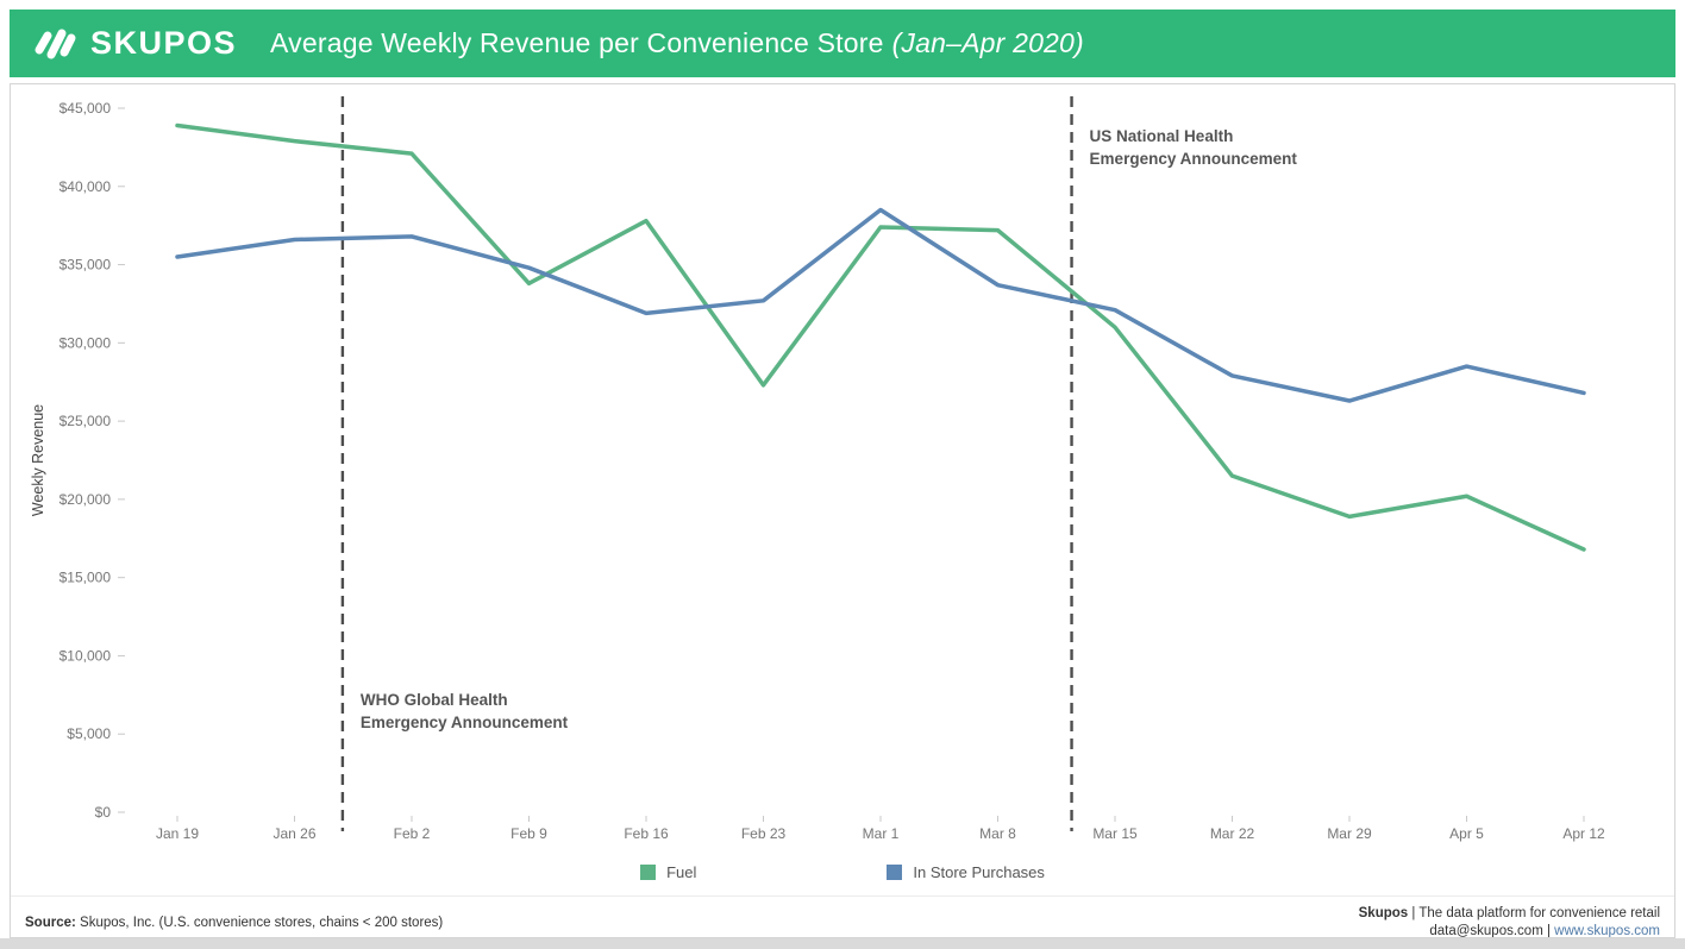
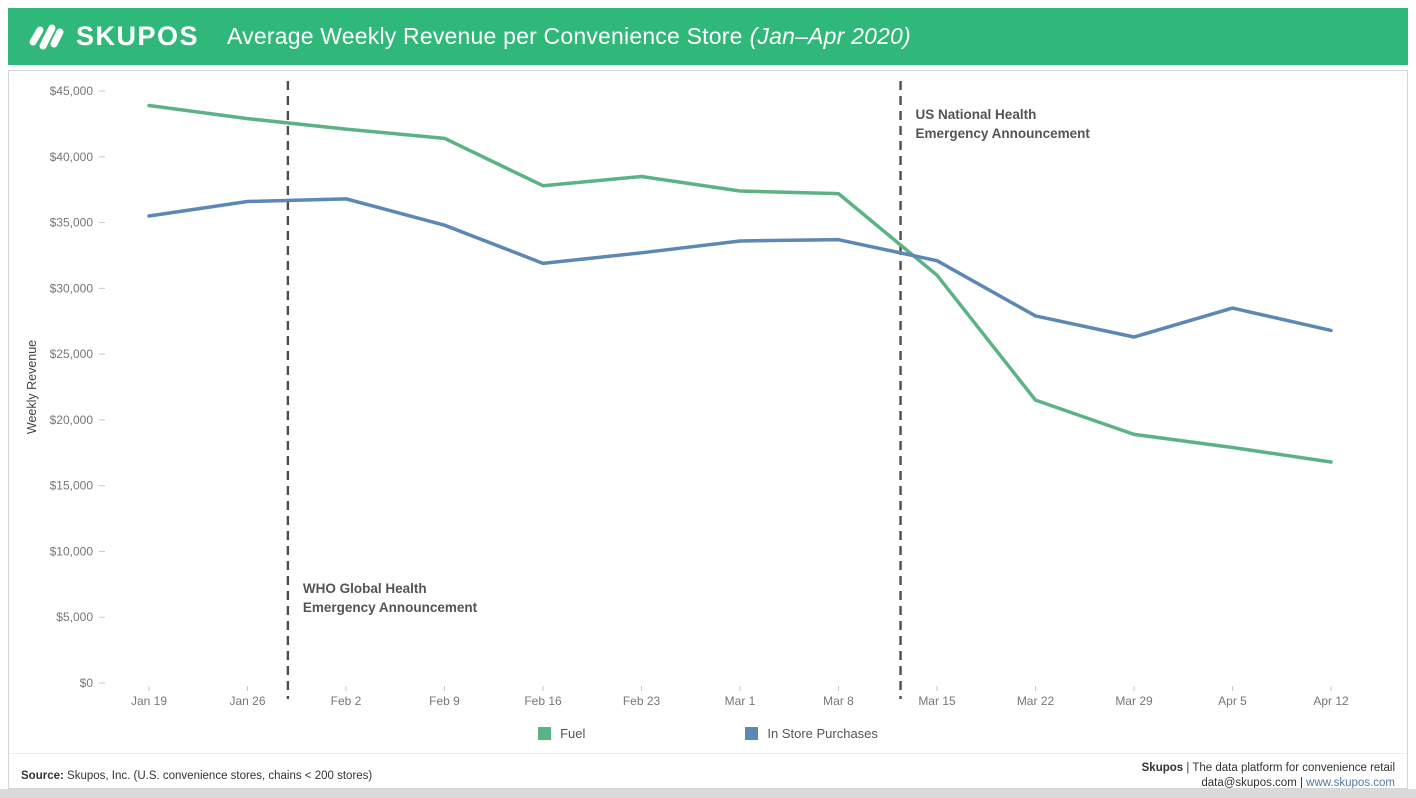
Fuel/Feb 9: $33800 -> $41400
Fuel/Feb 23: $27300 -> $38500
In Store Purchases/Mar 1: $38500 -> $33600
Fuel/Apr 5: $20200 -> $17900
